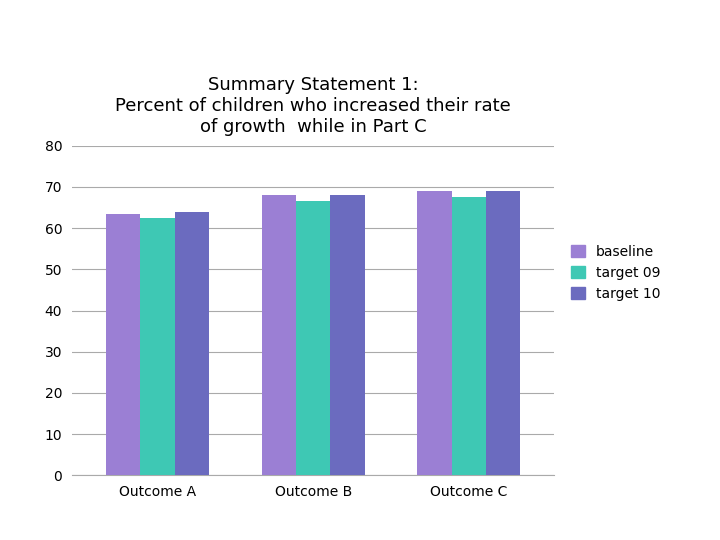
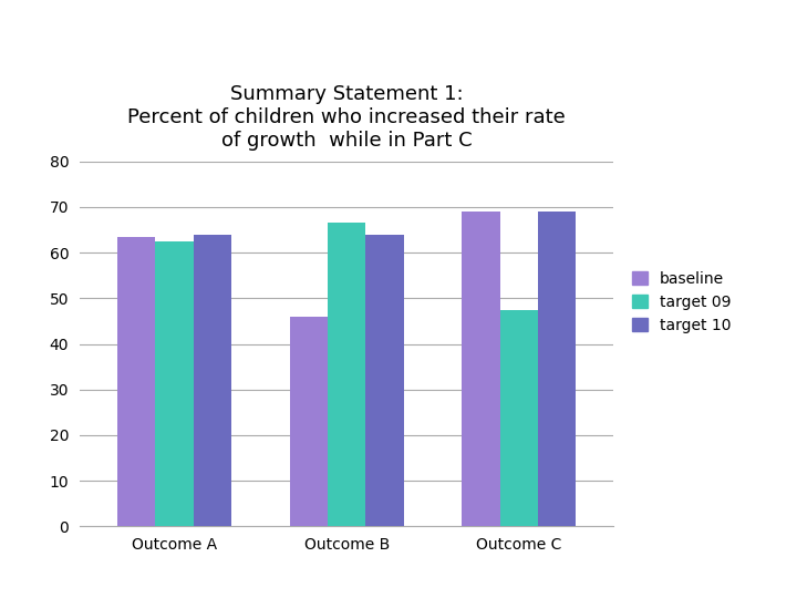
baseline/Outcome B: 68.0 -> 46.0
target 10/Outcome B: 68 -> 64
target 09/Outcome C: 67.5 -> 47.5
